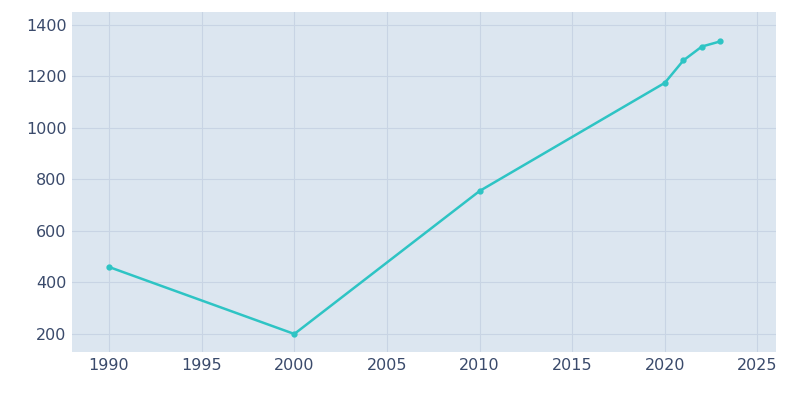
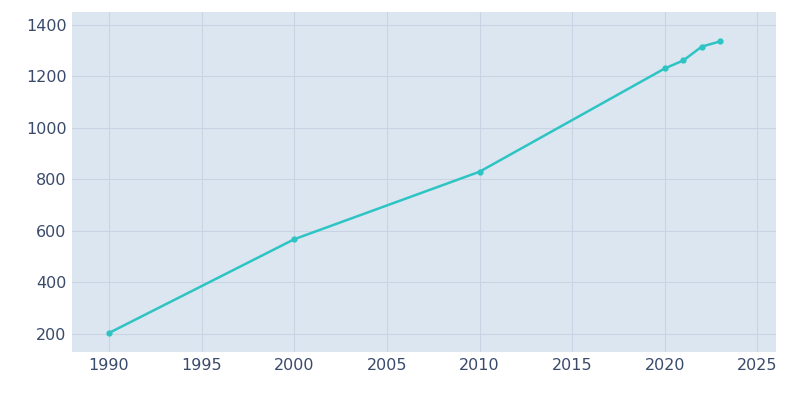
1990: 460 -> 204
2000: 200 -> 568
2010: 755 -> 830
2020: 1175 -> 1231
